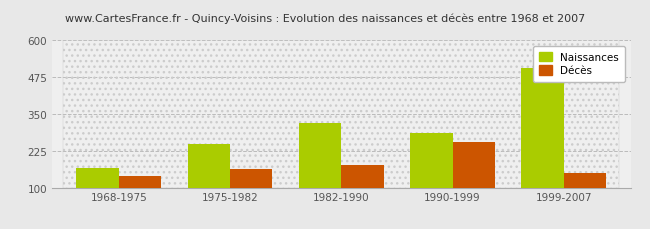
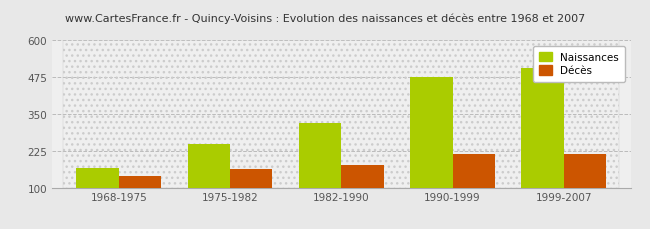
Naissances/1990-1999: 285 -> 475
Décès/1990-1999: 255 -> 215
Décès/1999-2007: 150 -> 215
